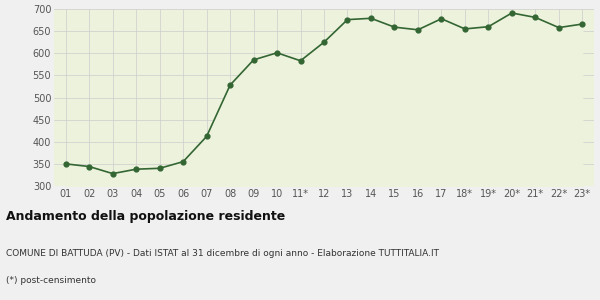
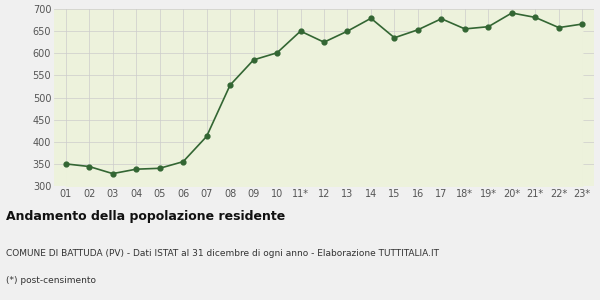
11*: 583 -> 650
13: 676 -> 650
15: 659 -> 635
